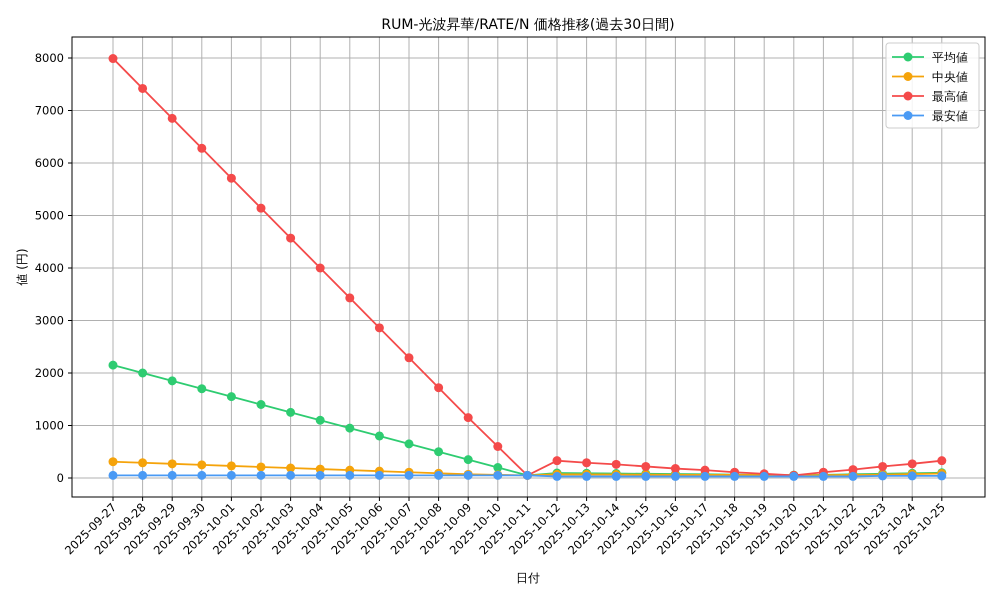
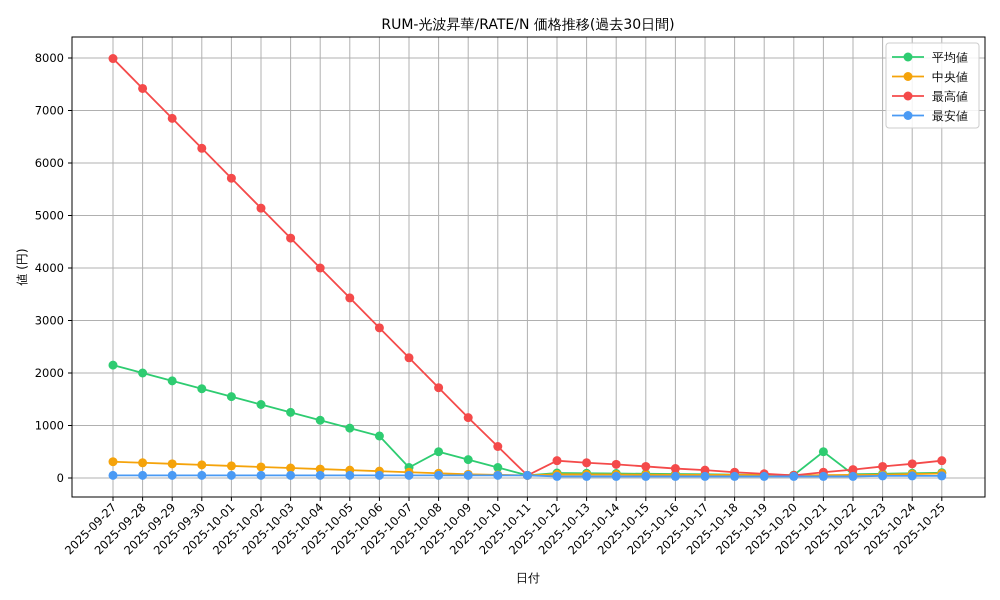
平均値/2025-10-07: 600 -> 200
平均値/2025-10-21: 100 -> 500
